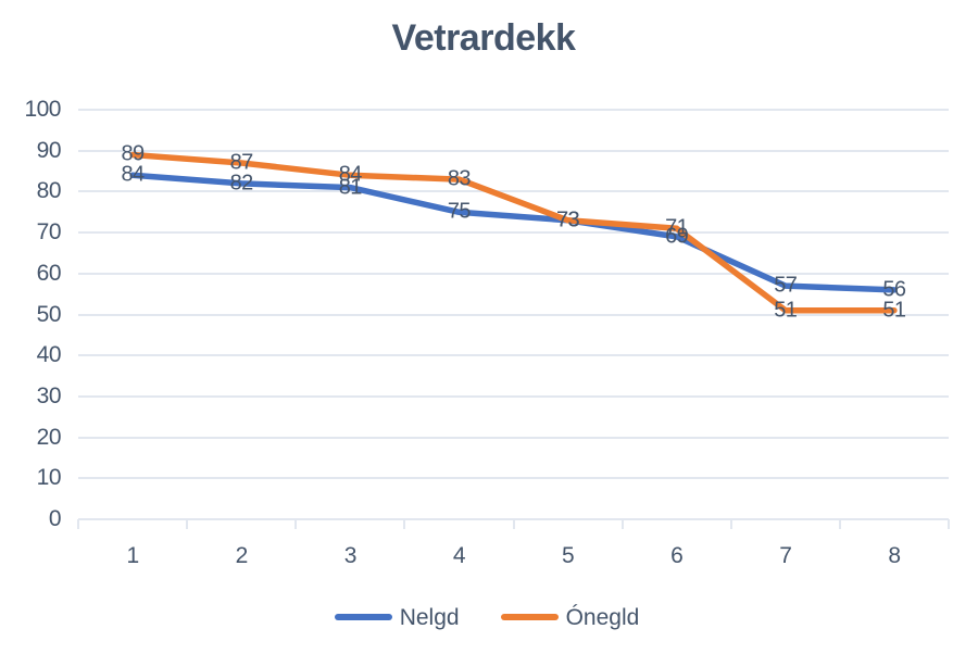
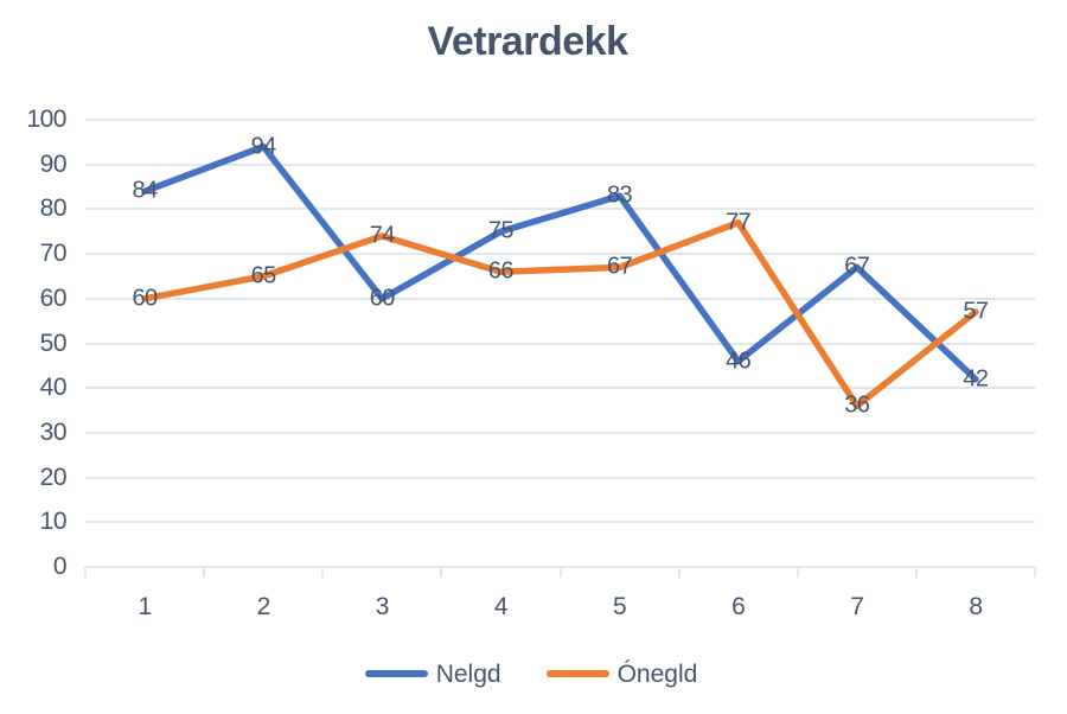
Ónegld/1: 89 -> 60
Nelgd/2: 82 -> 94
Ónegld/2: 87 -> 65
Nelgd/3: 81 -> 60
Ónegld/3: 84 -> 74
Ónegld/4: 83 -> 66
Nelgd/5: 73 -> 83
Ónegld/5: 73 -> 67
Nelgd/6: 69 -> 46
Ónegld/6: 71 -> 77
Nelgd/7: 57 -> 67
Ónegld/7: 51 -> 36
Nelgd/8: 56 -> 42
Ónegld/8: 51 -> 57
